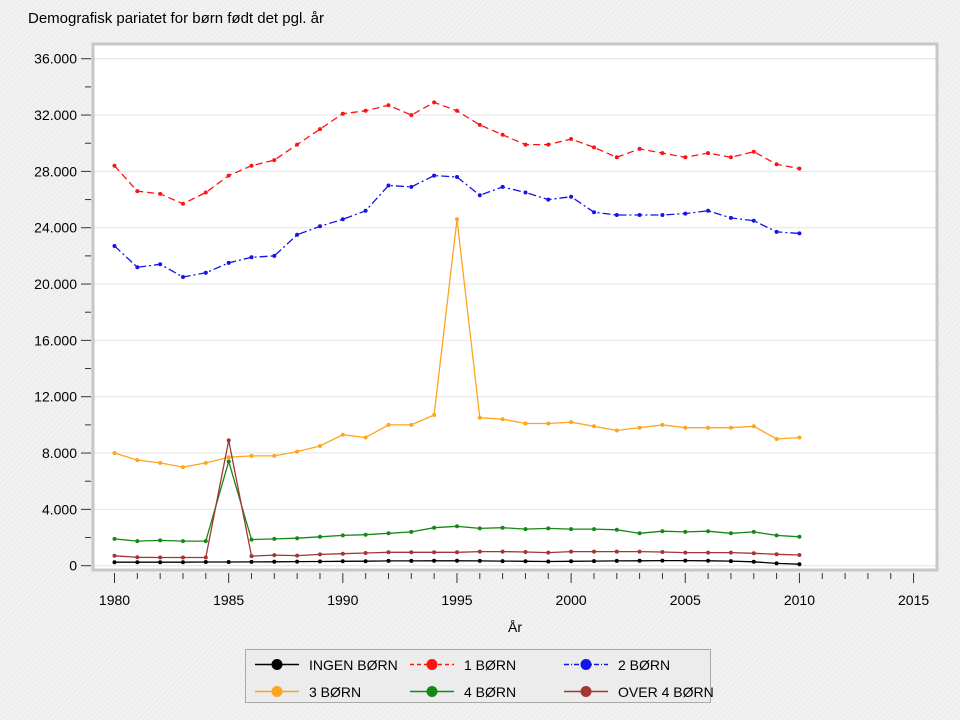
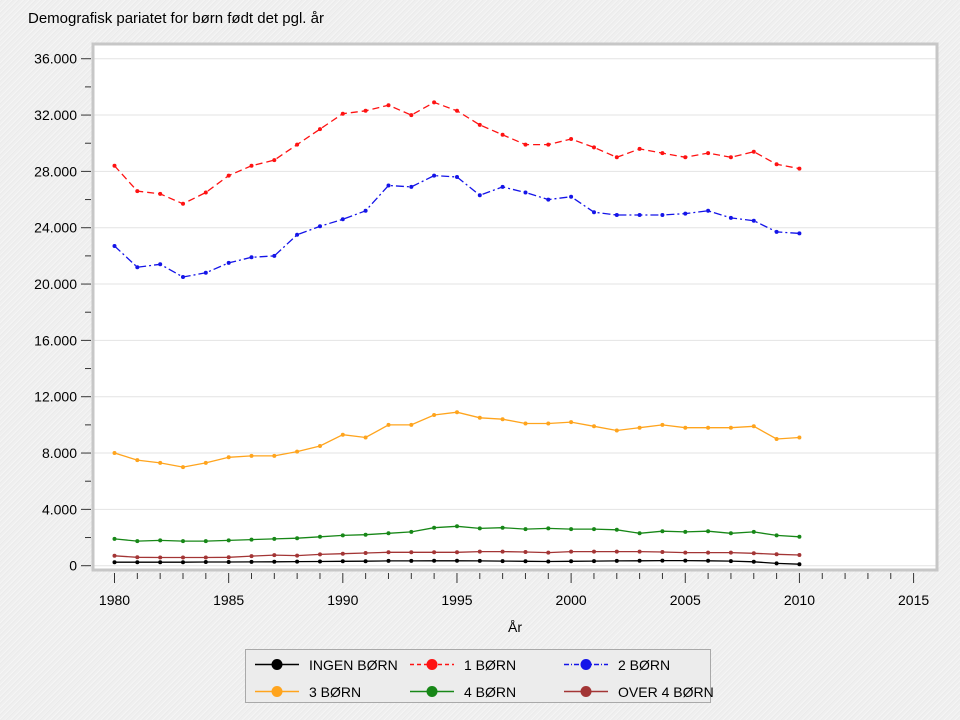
4 BØRN/1985: 7400 -> 1800
OVER 4 BØRN/1985: 8900 -> 600
3 BØRN/1995: 24600 -> 10900
